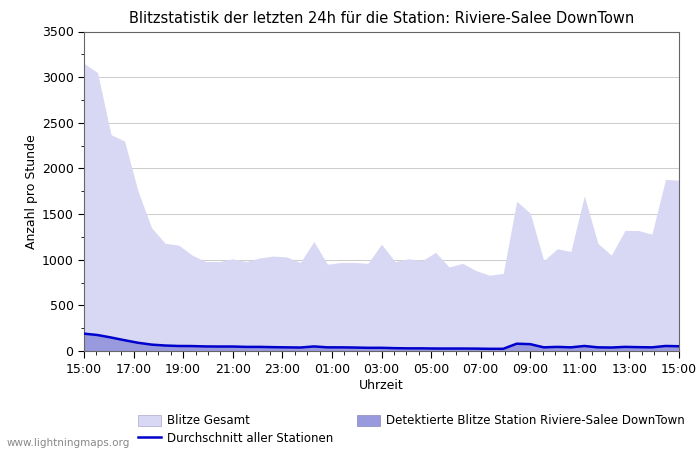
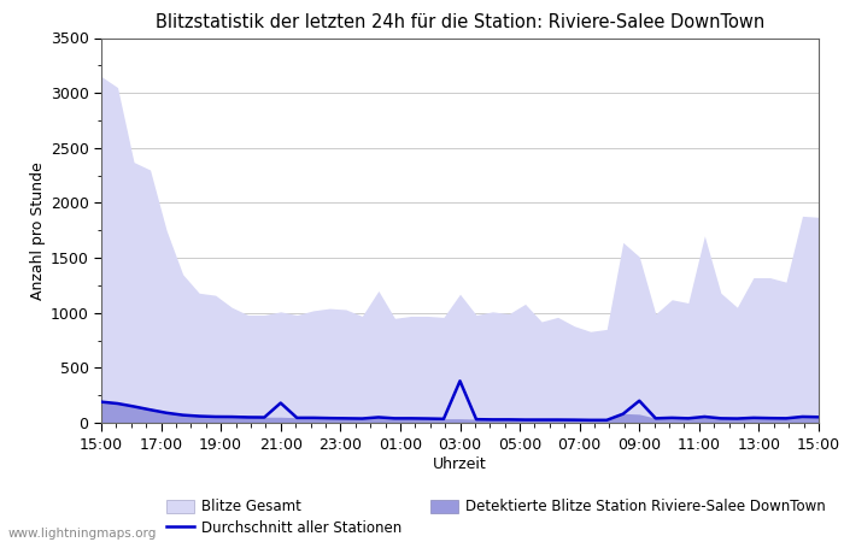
Durchschnitt aller Stationen/21:00: 50 -> 180
Durchschnitt aller Stationen/03:00: 40 -> 380
Durchschnitt aller Stationen/09:00: 80 -> 200
